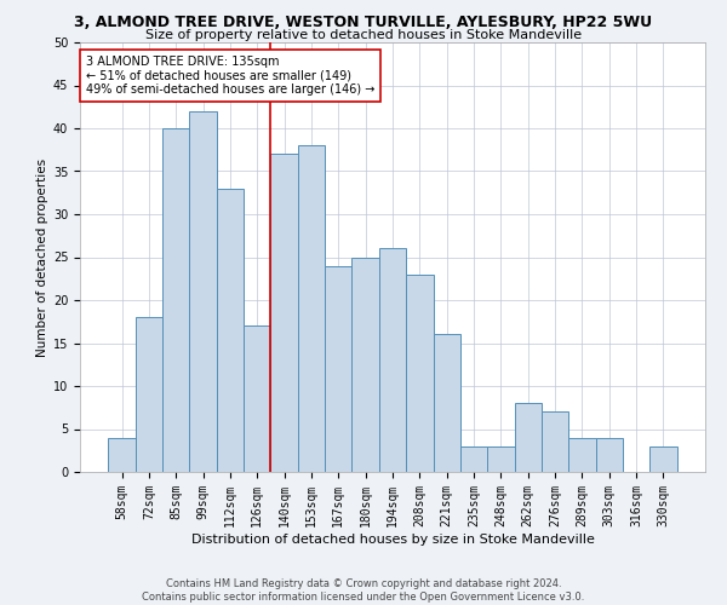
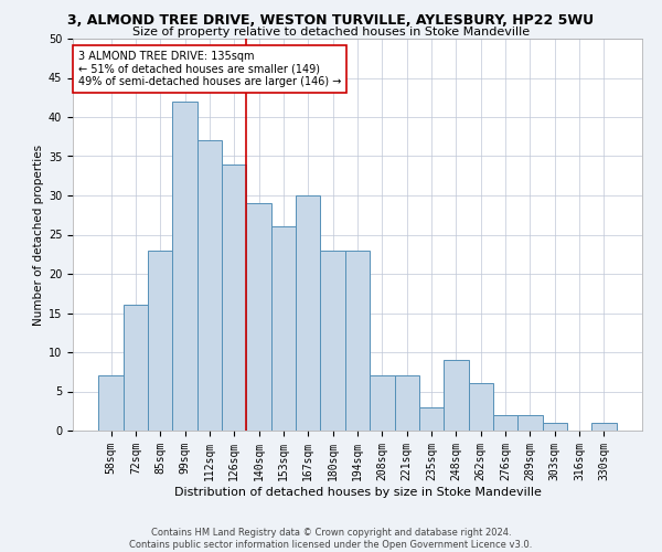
58sqm: 4 -> 7
72sqm: 18 -> 16
85sqm: 40 -> 23
112sqm: 33 -> 37
126sqm: 17 -> 34
140sqm: 37 -> 29
153sqm: 38 -> 26
167sqm: 24 -> 30
180sqm: 25 -> 23
194sqm: 26 -> 23
208sqm: 23 -> 7
221sqm: 16 -> 7
248sqm: 3 -> 9
262sqm: 8 -> 6
276sqm: 7 -> 2
289sqm: 4 -> 2
303sqm: 4 -> 1
330sqm: 3 -> 1
